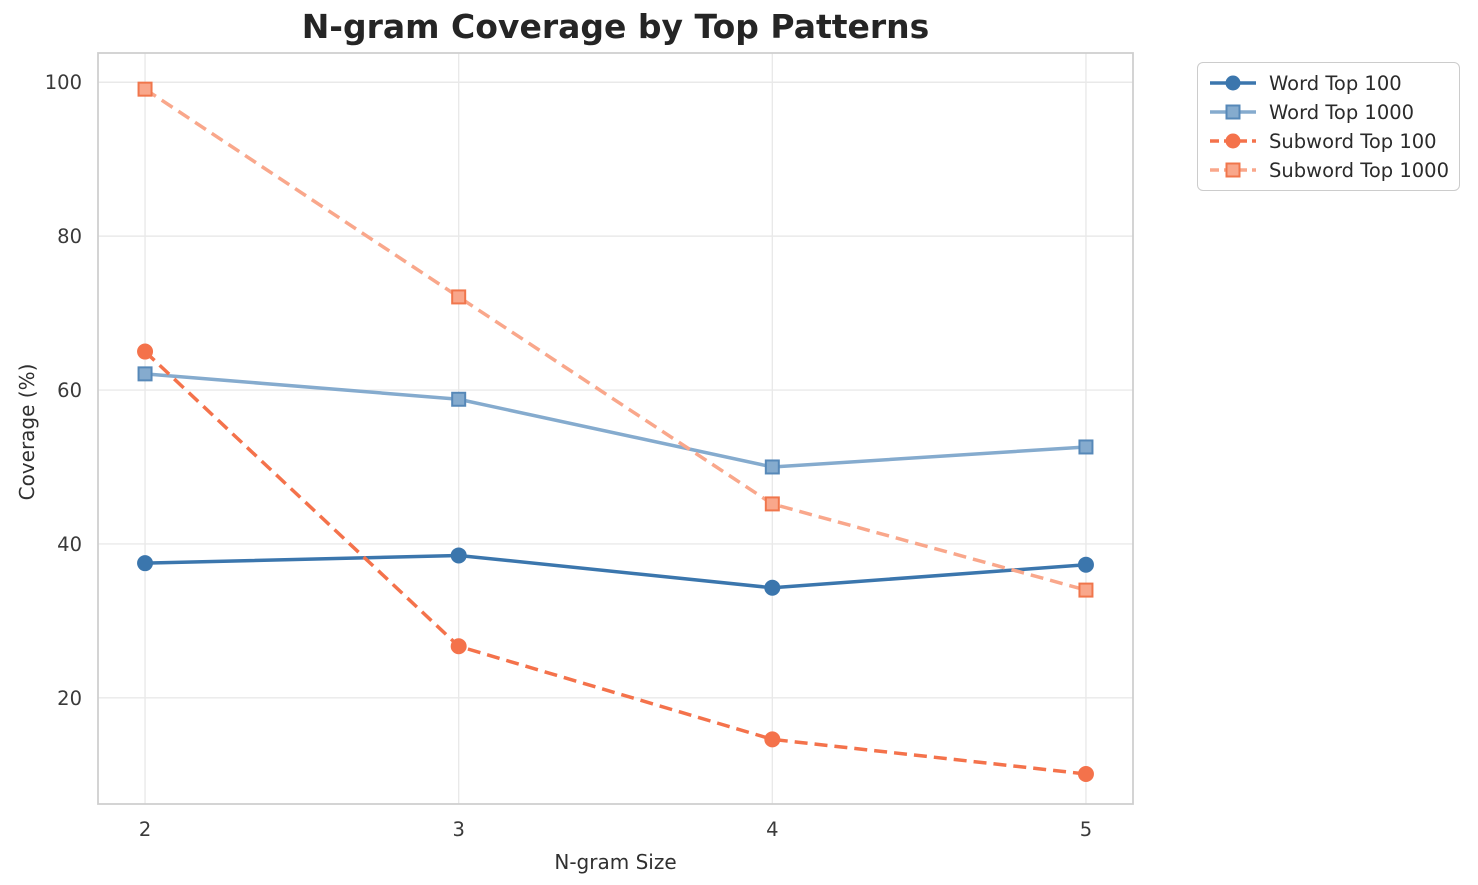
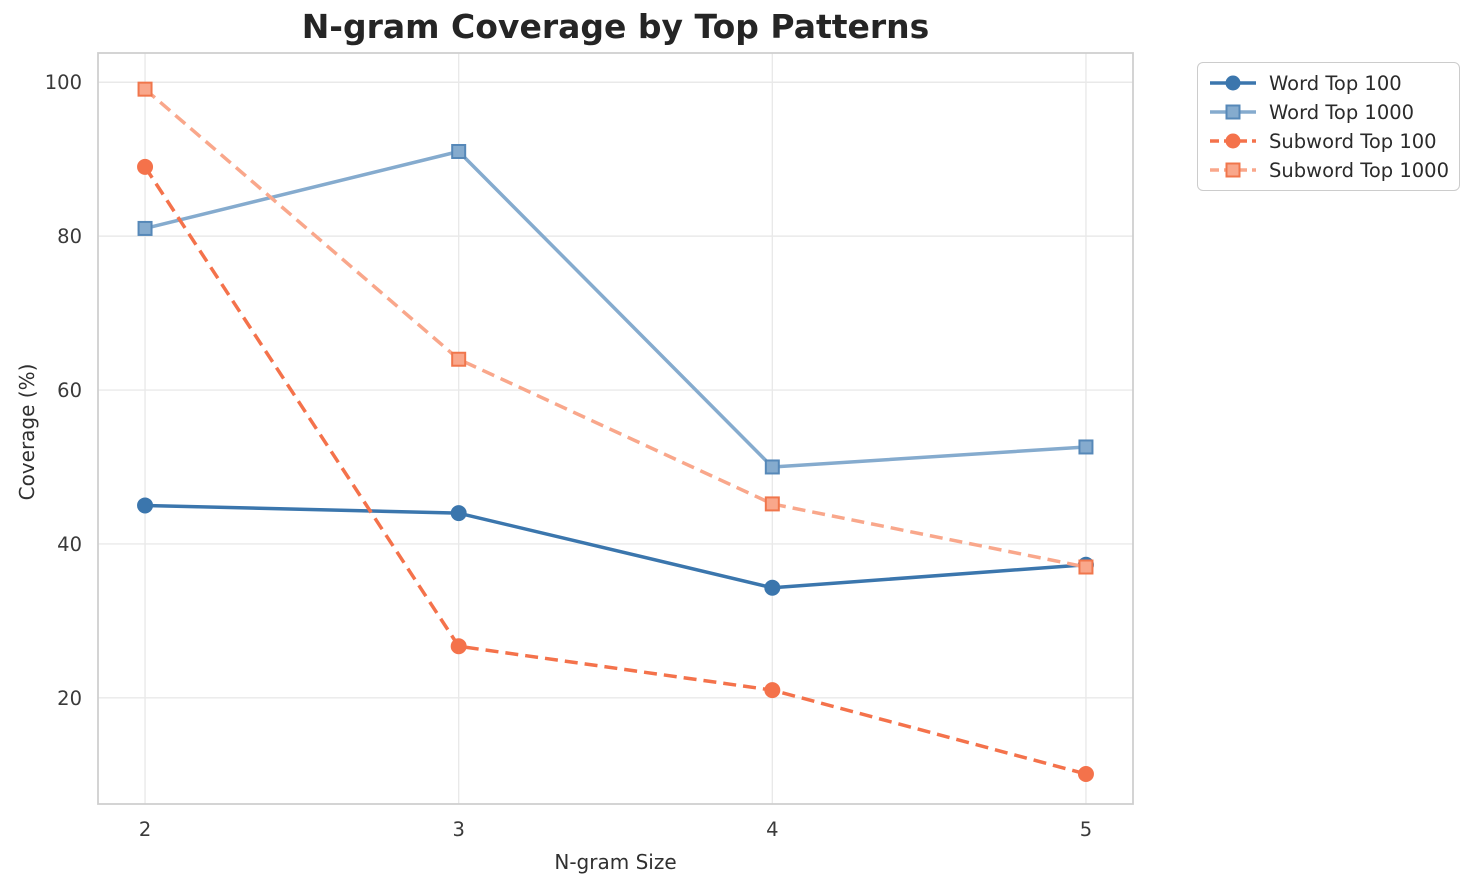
Word Top 100/2: 38 -> 45
Word Top 1000/2: 62 -> 81
Subword Top 100/2: 65 -> 89
Word Top 100/3: 38 -> 44
Word Top 1000/3: 59 -> 91
Subword Top 1000/3: 72 -> 64
Subword Top 100/4: 15 -> 21
Subword Top 1000/5: 34 -> 37
